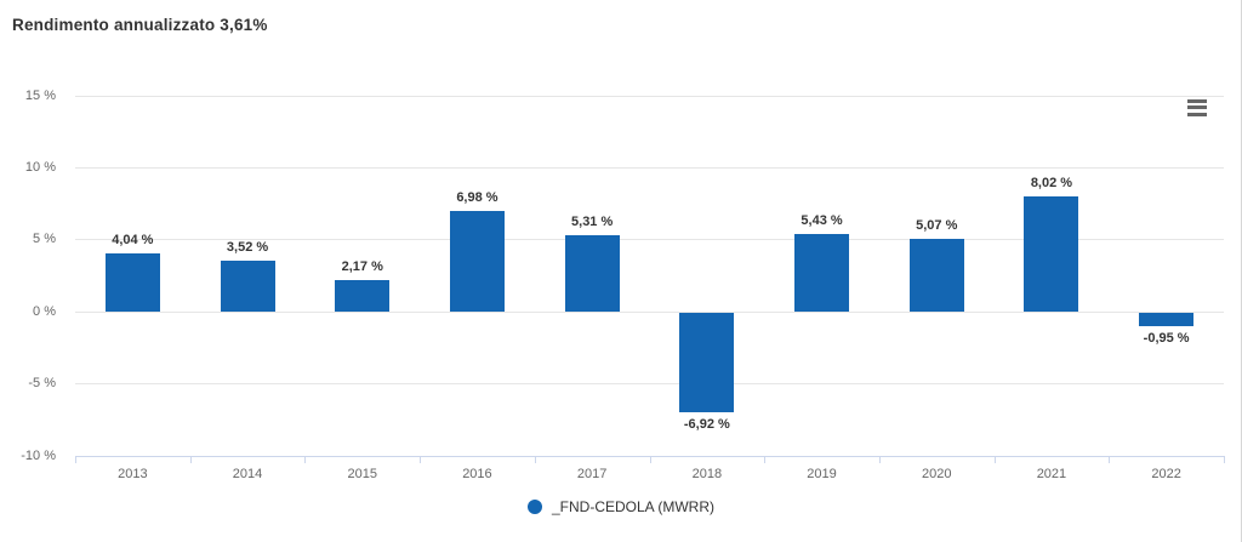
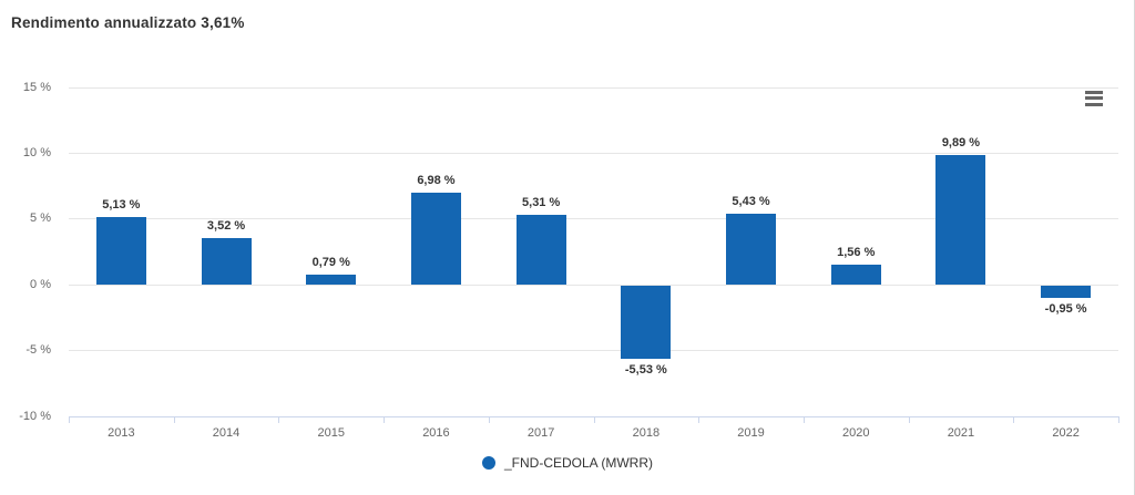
2013: 4,04 -> 5,13
2015: 2,17 -> 0,79
2018: -6,92 -> -5,53
2020: 5,07 -> 1,56
2021: 8,02 -> 9,89
